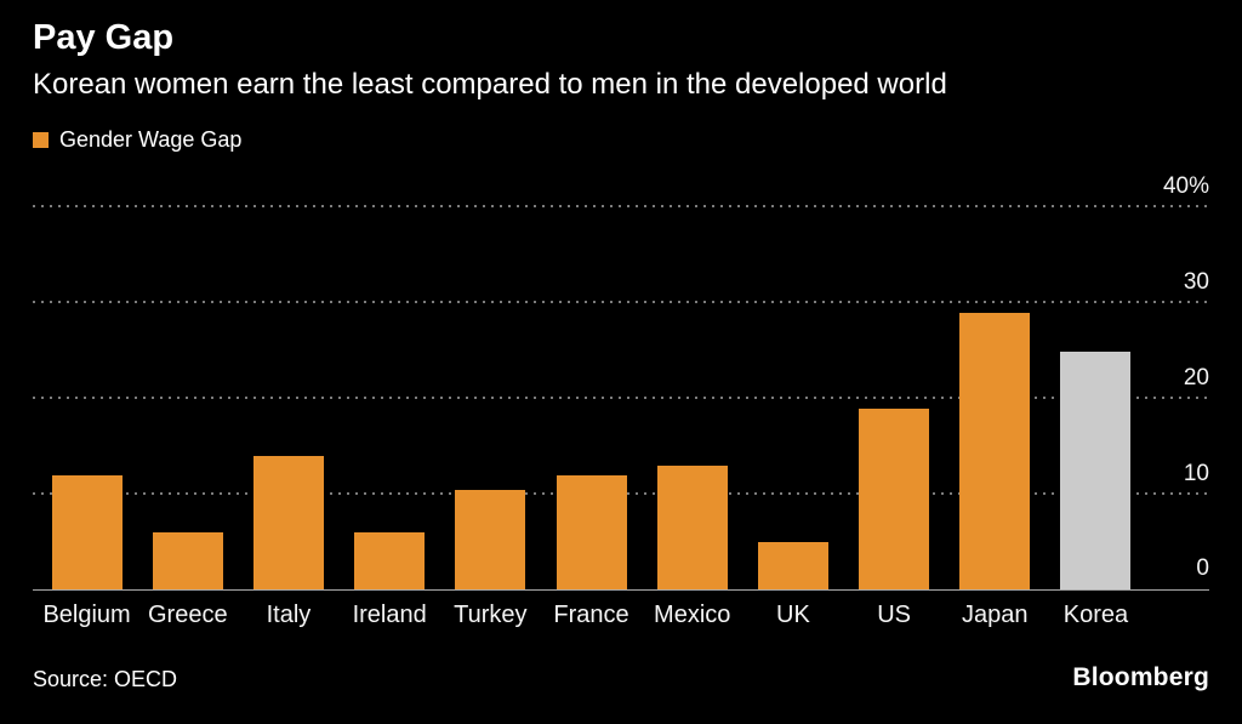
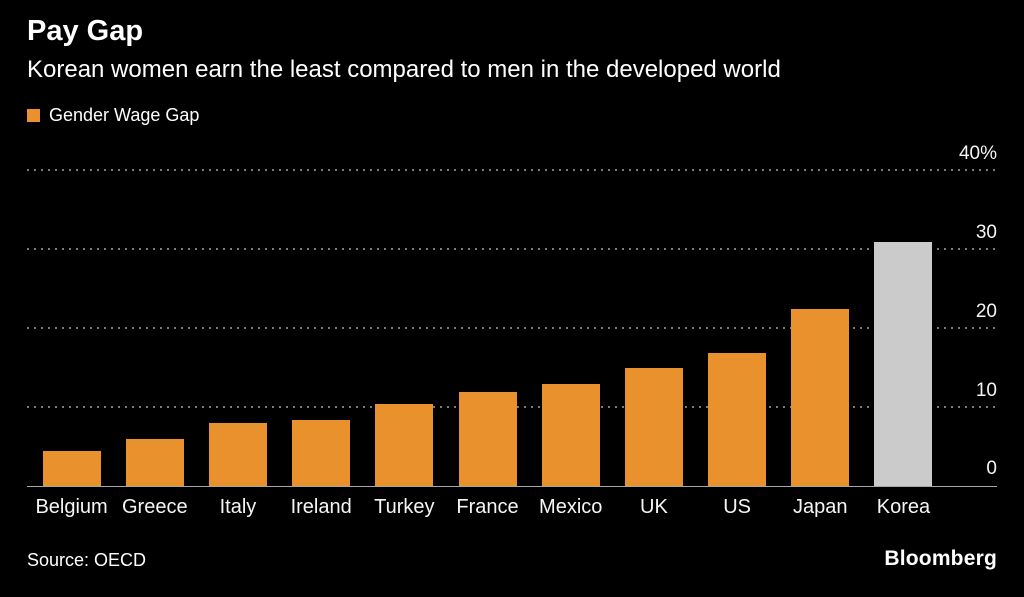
Belgium: 12% -> 4%
Italy: 14% -> 8%
Ireland: 6% -> 8%
UK: 5% -> 15%
US: 19% -> 17%
Japan: 29% -> 22%
Korea: 25% -> 31%
